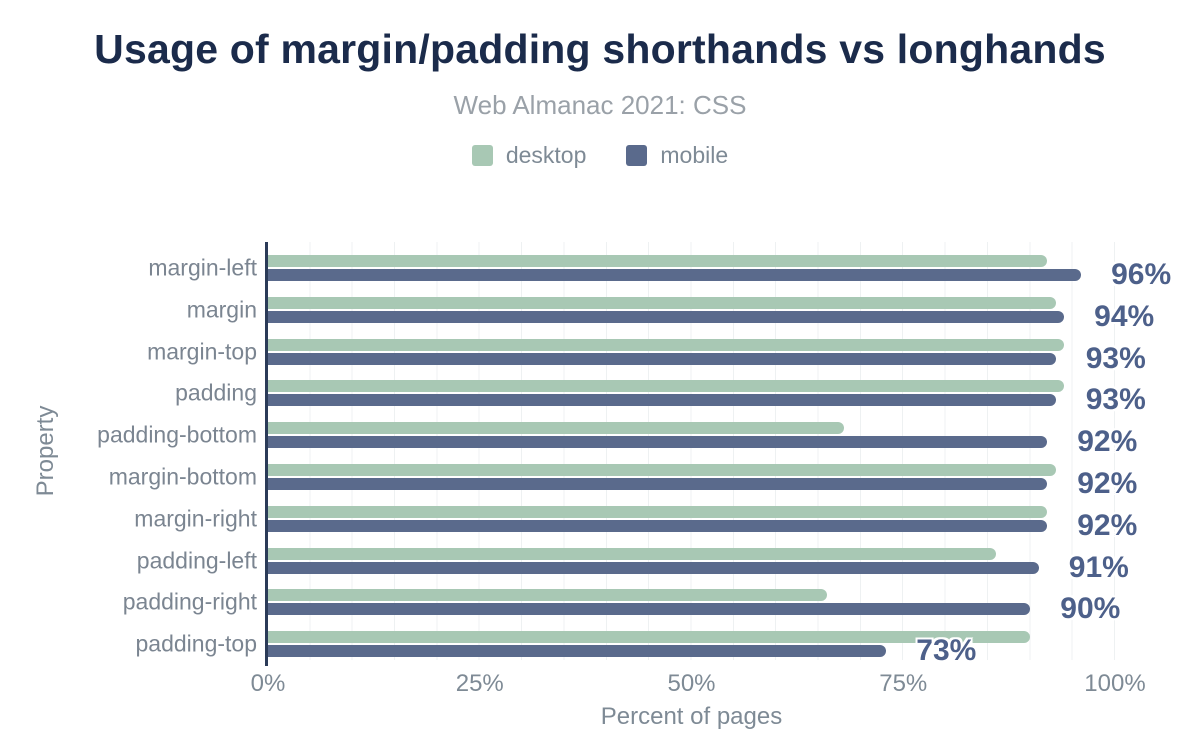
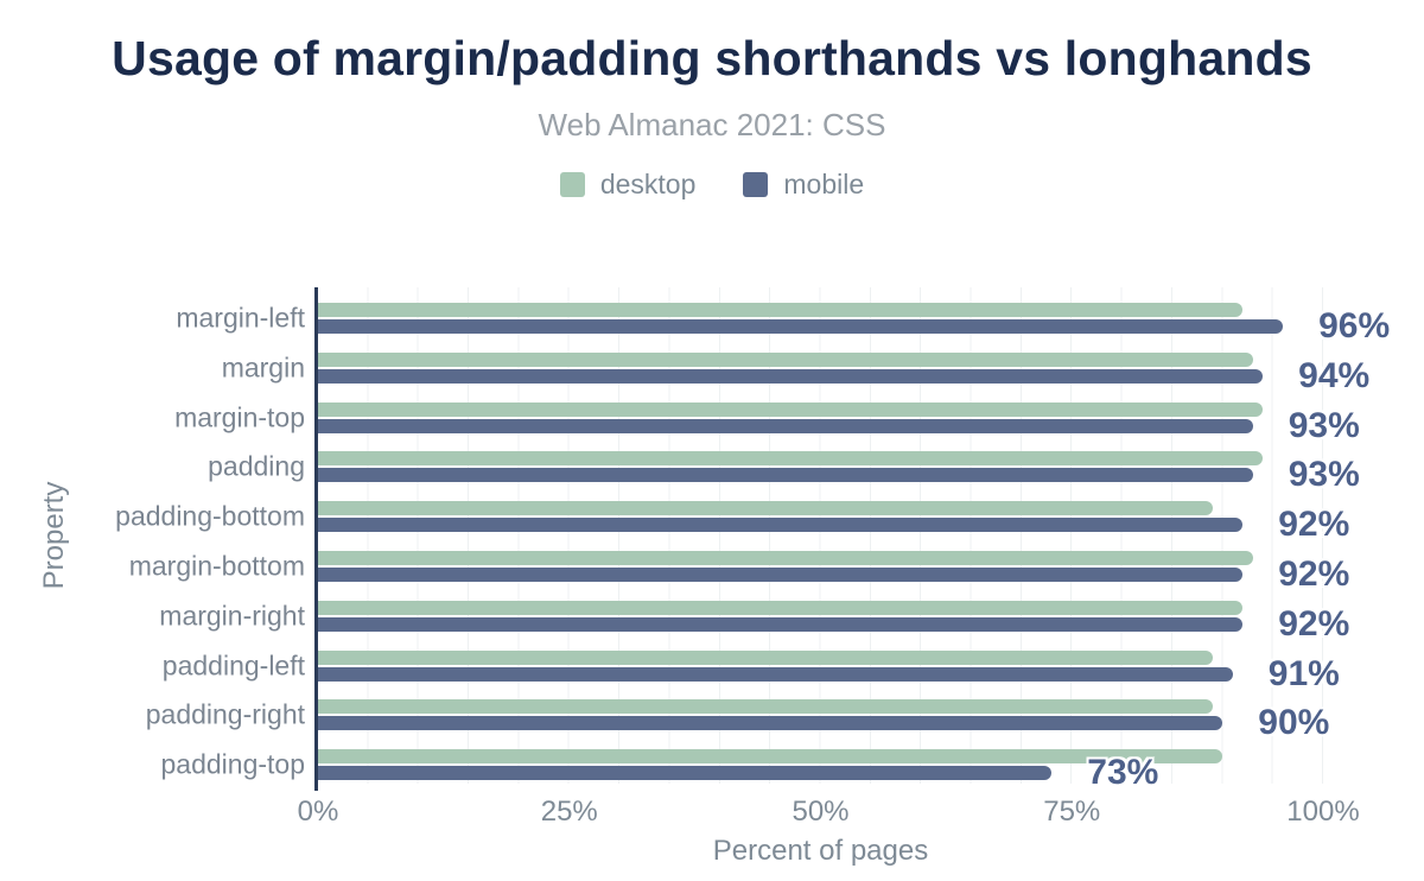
desktop/padding-bottom: 68% -> 89%
desktop/padding-left: 86% -> 89%
desktop/padding-right: 66% -> 89%
